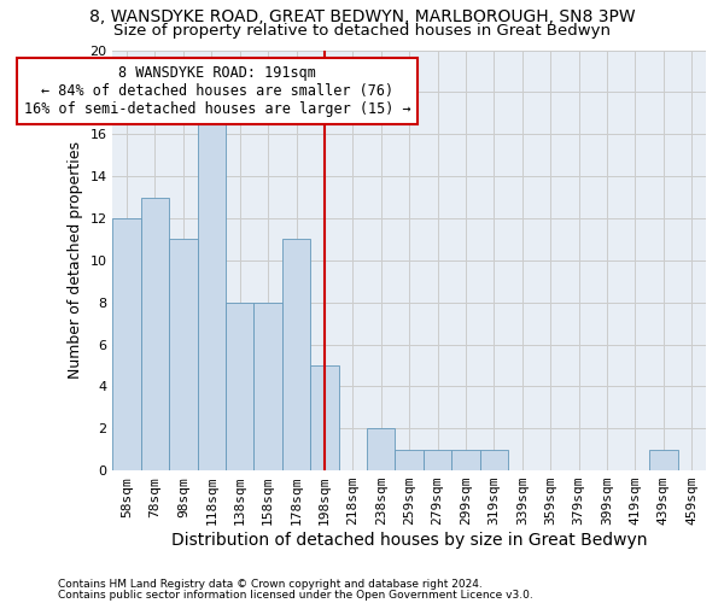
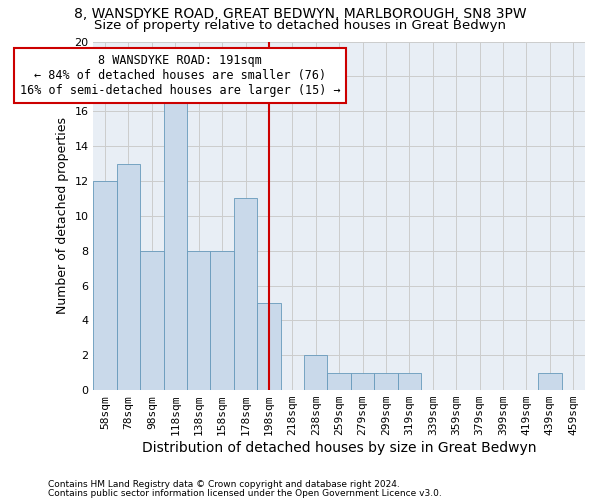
98sqm: 11 -> 8
